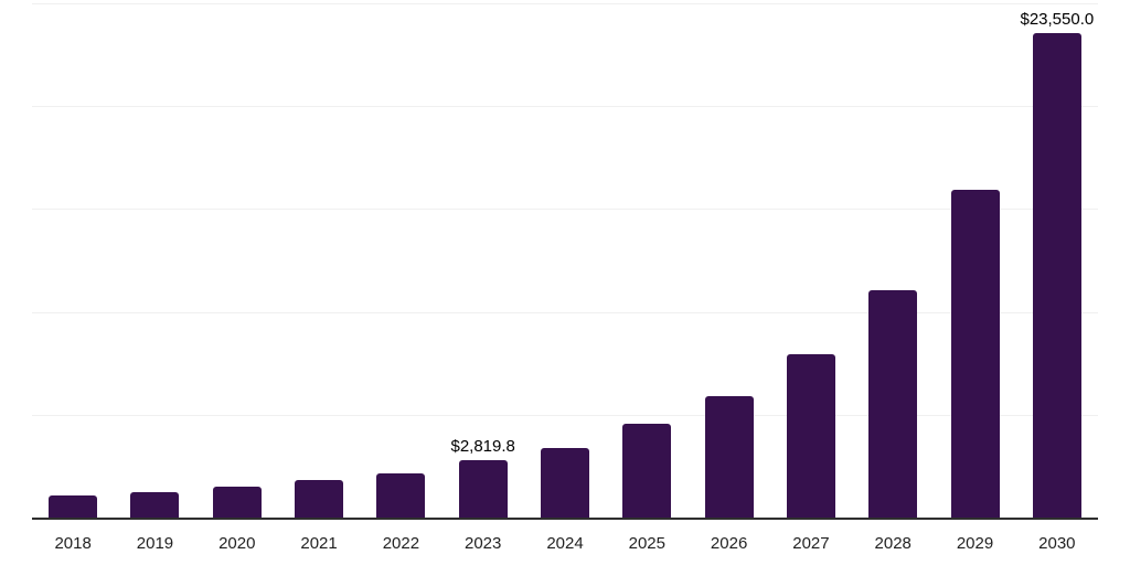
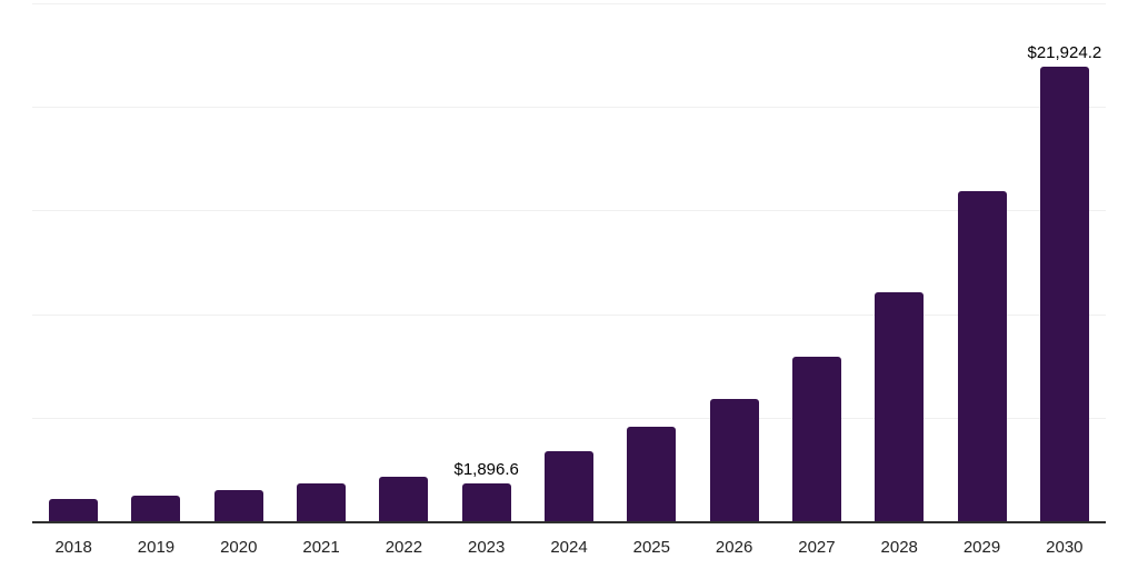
2023: $2,819.8 -> $1,896.6
2030: $23,550.0 -> $21,924.2
